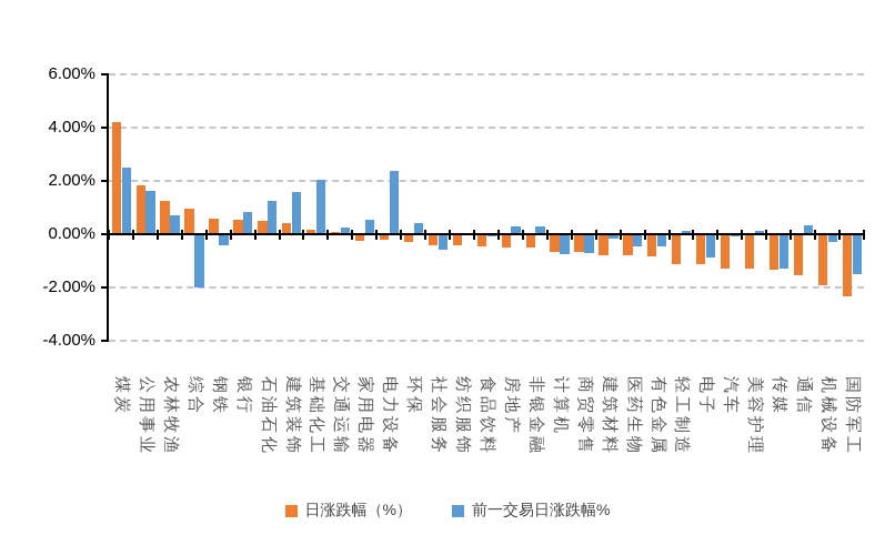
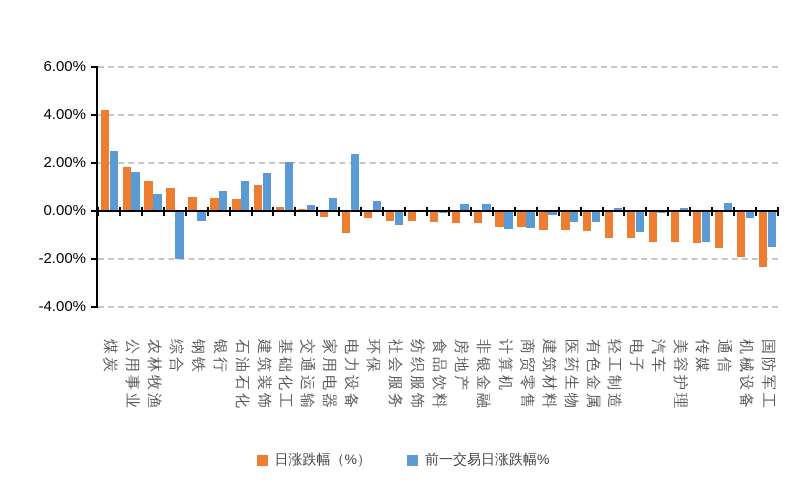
日涨跌幅（%）/建筑装饰: 0.4% -> 1.1%
日涨跌幅（%）/电力设备: -0.2% -> -0.9%
